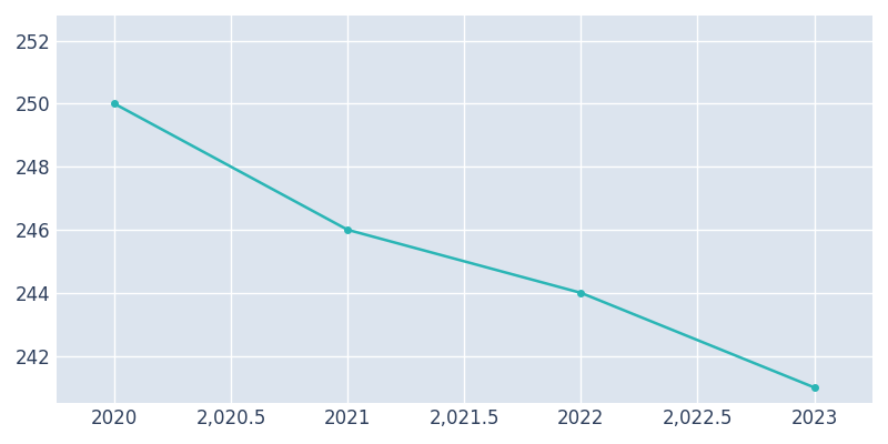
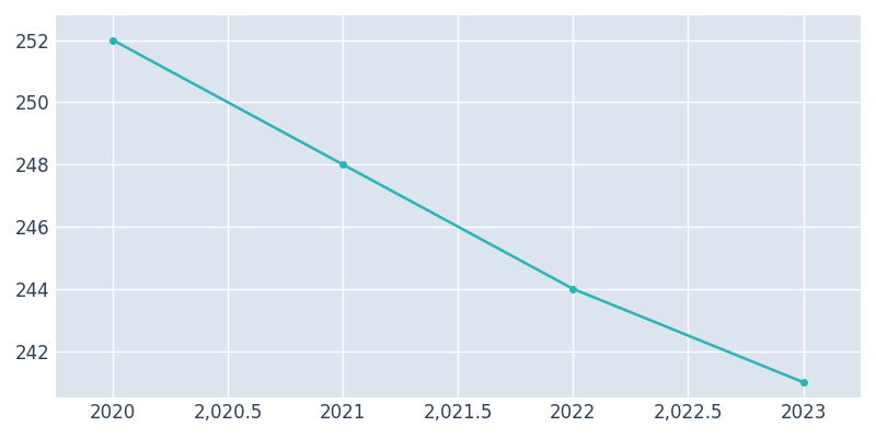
2020: 250 -> 252
2021: 246 -> 248
